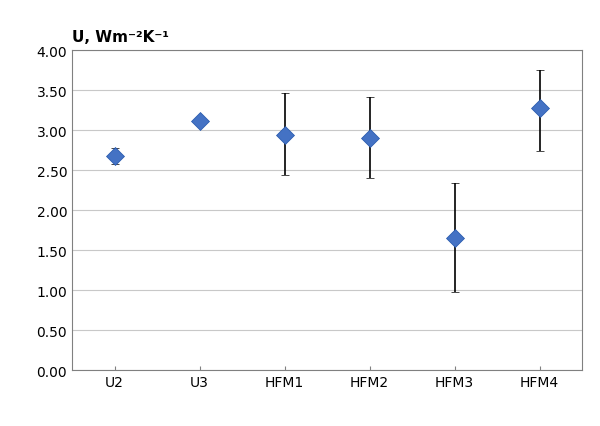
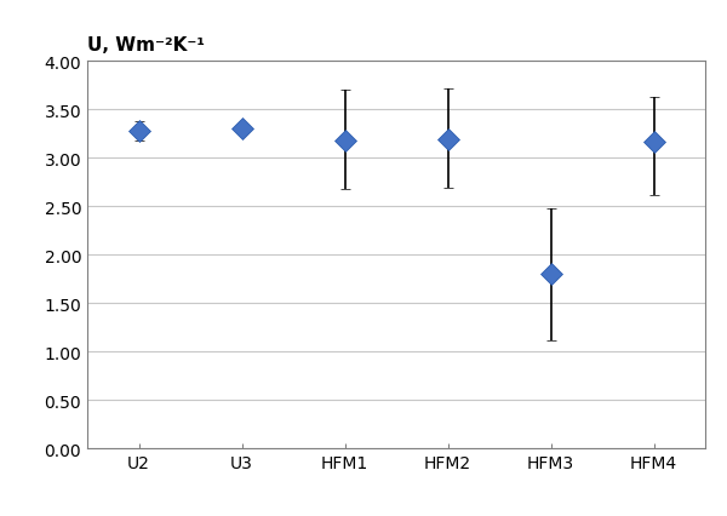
U2: 2.68 -> 3.28
U3: 3.12 -> 3.30
HFM1: 2.94 -> 3.18
HFM2: 2.90 -> 3.19
HFM3: 1.66 -> 1.80
HFM4: 3.28 -> 3.16
